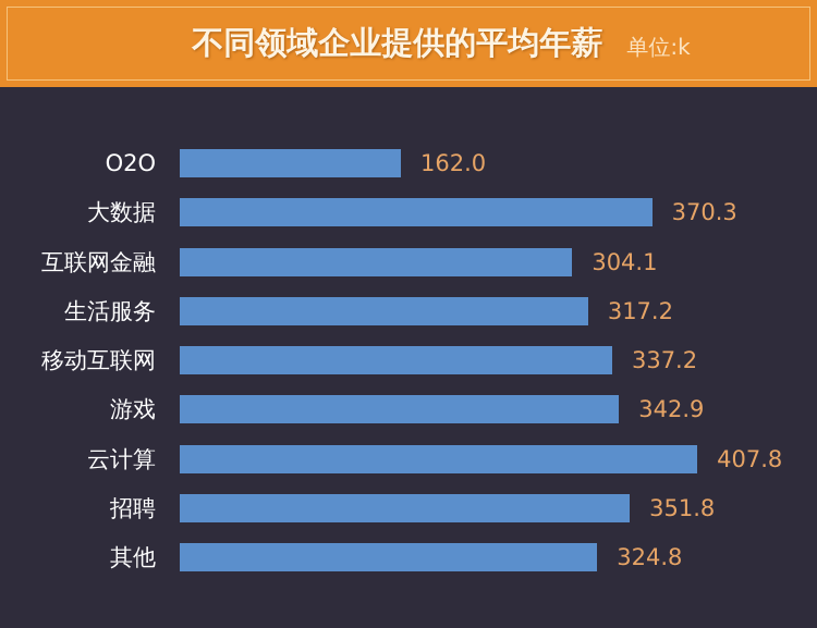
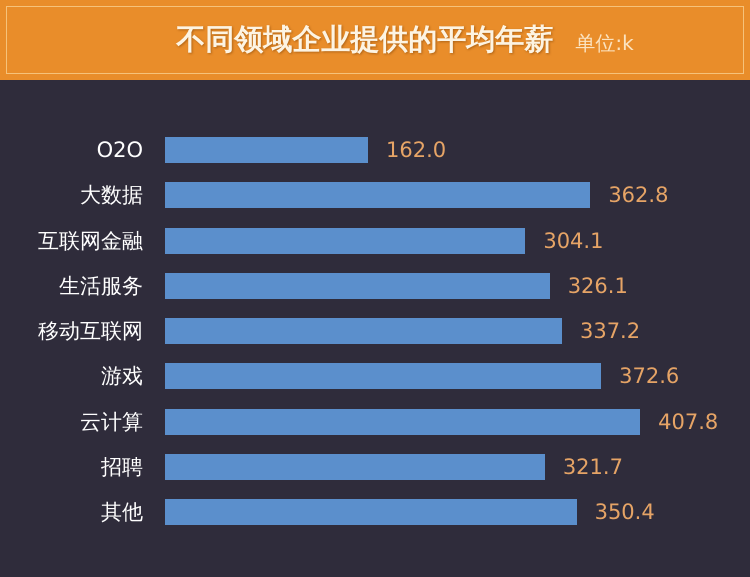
大数据: 370.3 -> 362.8
生活服务: 317.2 -> 326.1
游戏: 342.9 -> 372.6
招聘: 351.8 -> 321.7
其他: 324.8 -> 350.4
